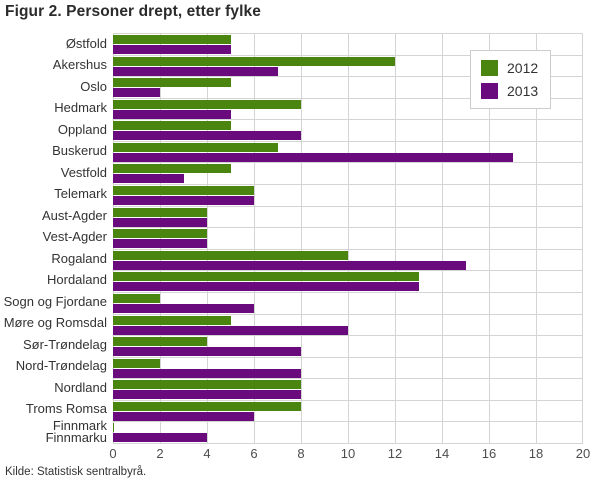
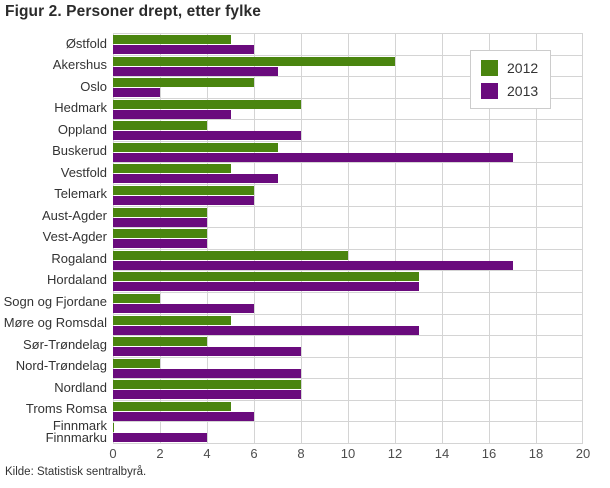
2013/Østfold: 5 -> 6
2012/Oslo: 5 -> 6
2012/Oppland: 5 -> 4
2013/Vestfold: 3 -> 7
2013/Rogaland: 15 -> 17
2013/Møre og Romsdal: 10 -> 13
2012/Troms Romsa: 8 -> 5
